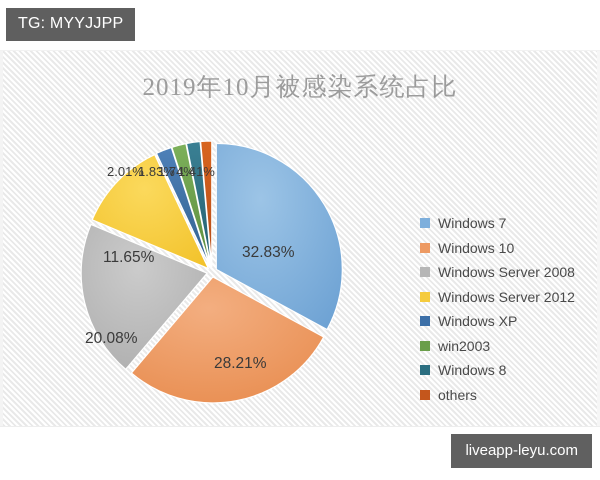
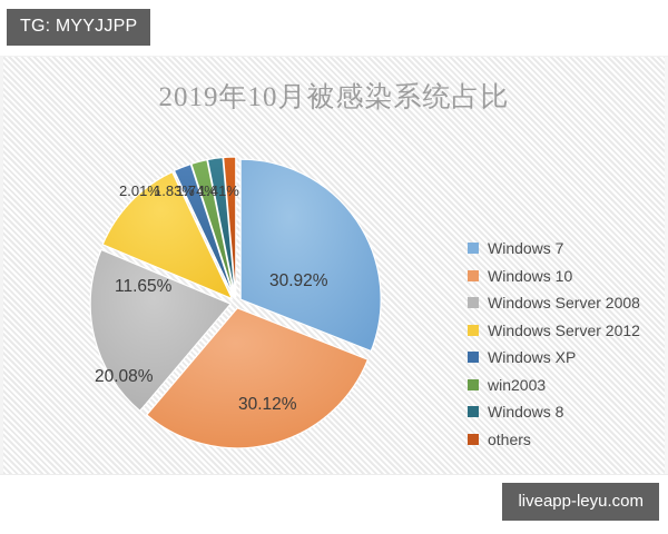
Windows 7: 32.83% -> 30.92%
Windows 10: 28.21% -> 30.12%
